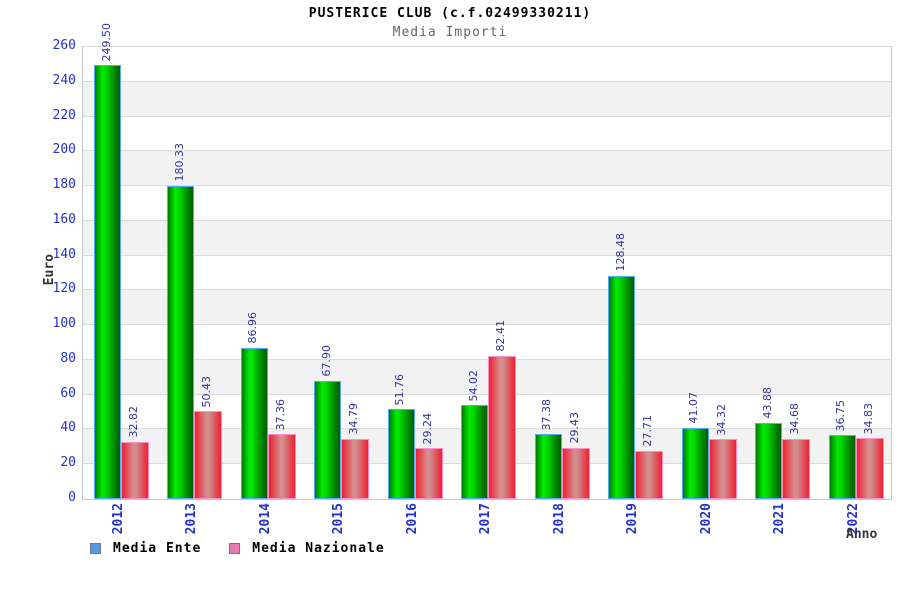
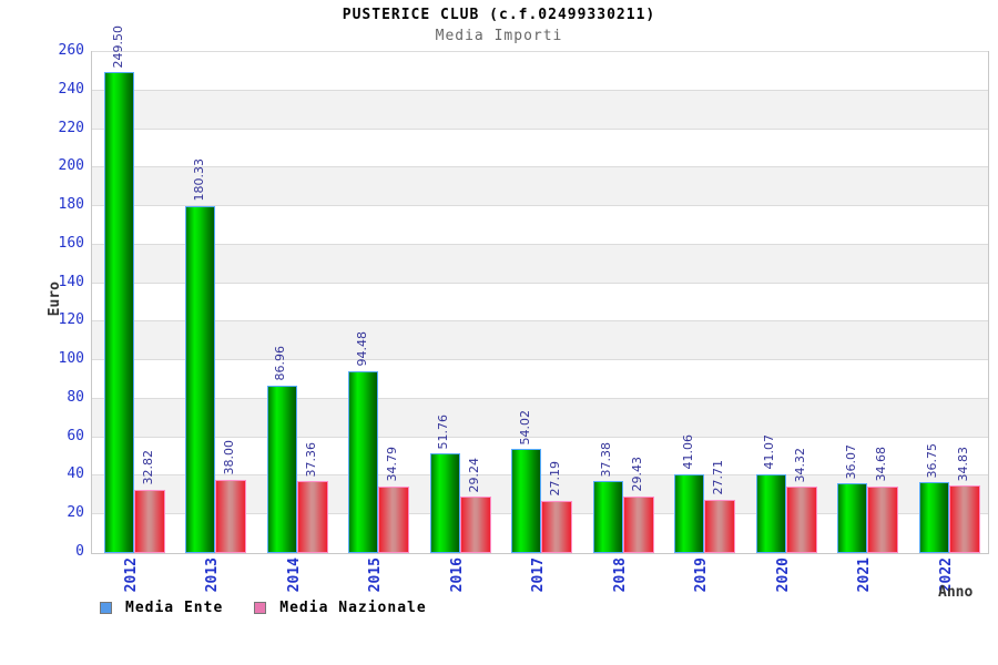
Media Nazionale/2013: 50.43 -> 38.00
Media Ente/2015: 67.90 -> 94.48
Media Nazionale/2017: 82.41 -> 27.19
Media Ente/2019: 128.48 -> 41.06
Media Ente/2021: 43.88 -> 36.07
